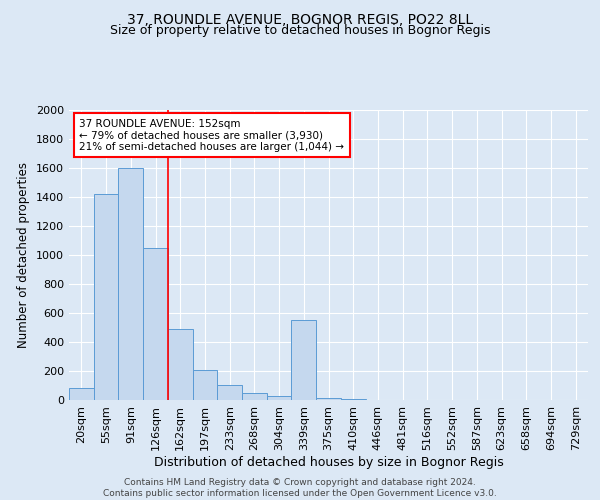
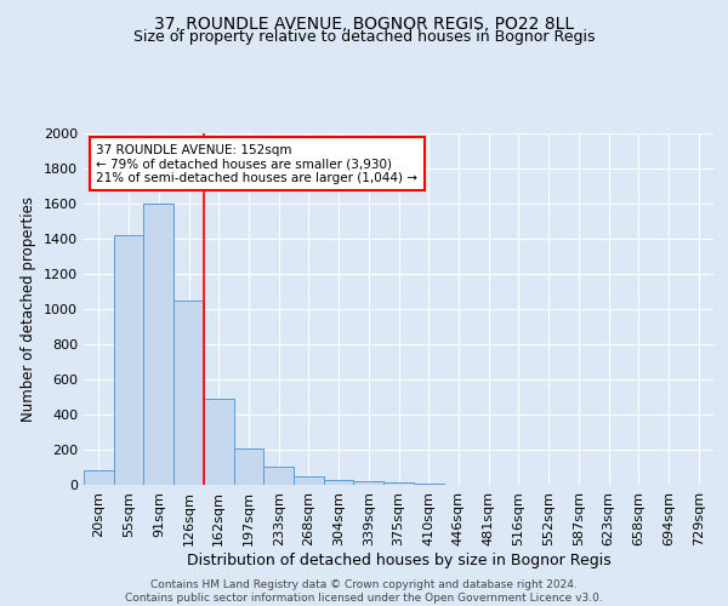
339sqm: 550 -> 20
